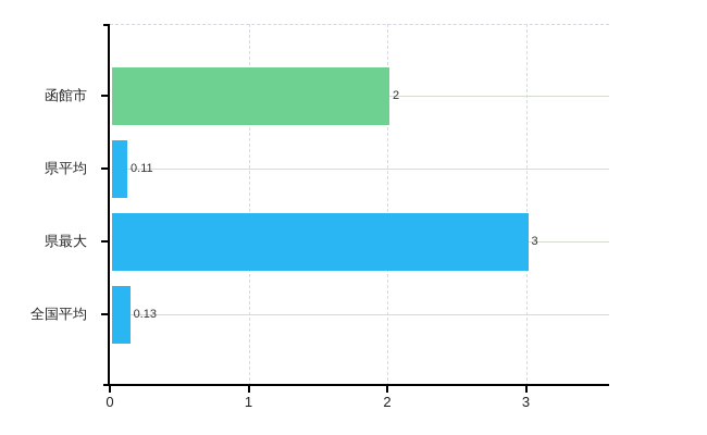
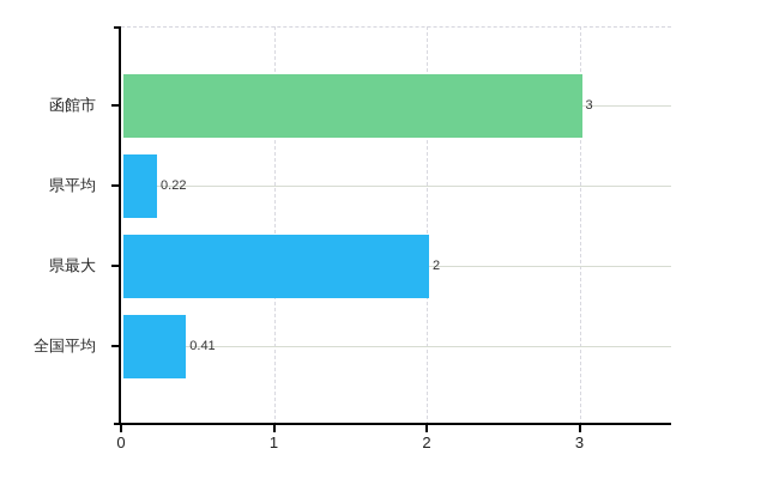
函館市: 2 -> 3
県平均: 0.11 -> 0.22
県最大: 3 -> 2
全国平均: 0.13 -> 0.41
